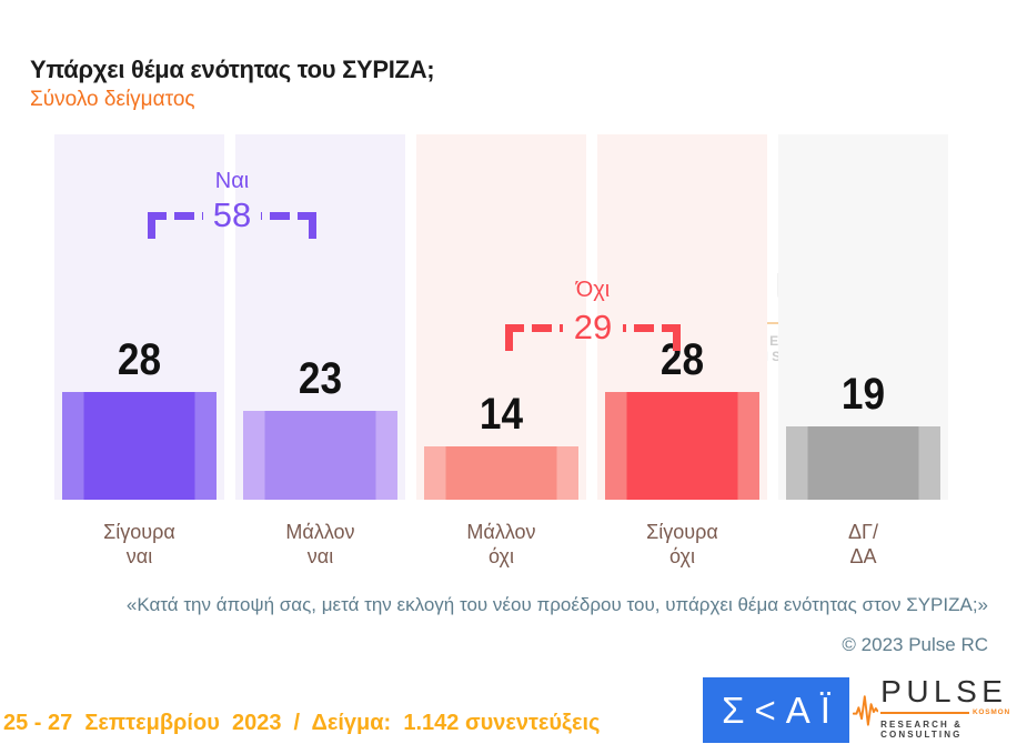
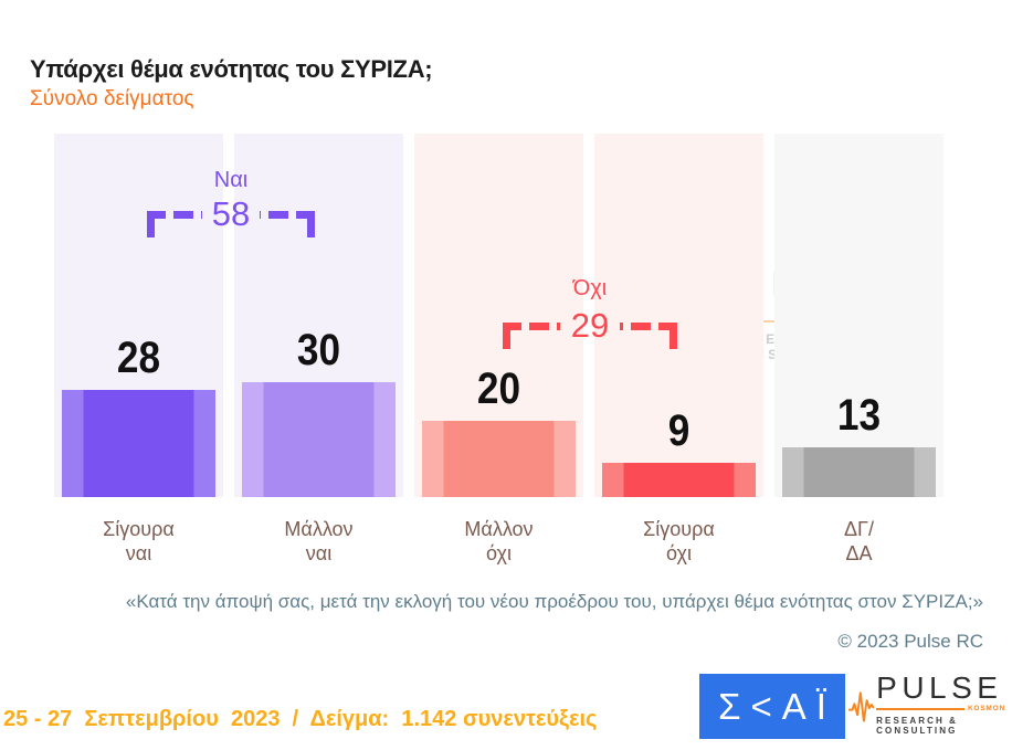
Μάλλον ναι: 23 -> 30
Μάλλον όχι: 14 -> 20
Σίγουρα όχι: 28 -> 9
ΔΓ/ ΔΑ: 19 -> 13
